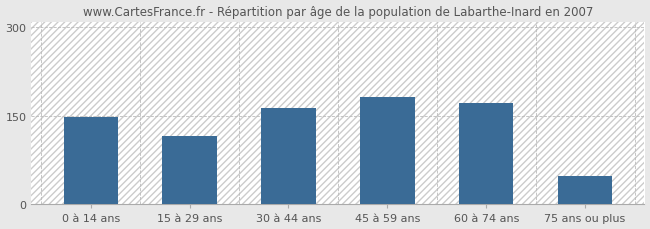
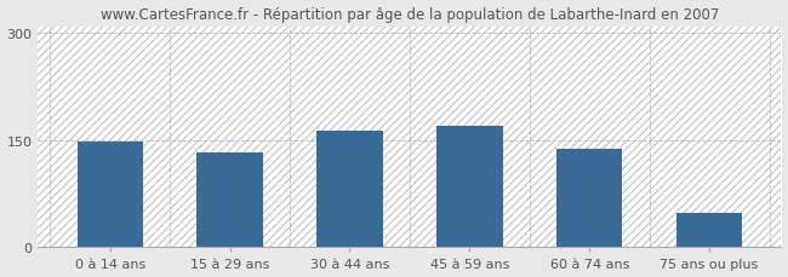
15 à 29 ans: 116 -> 133
45 à 59 ans: 182 -> 170
60 à 74 ans: 172 -> 138
